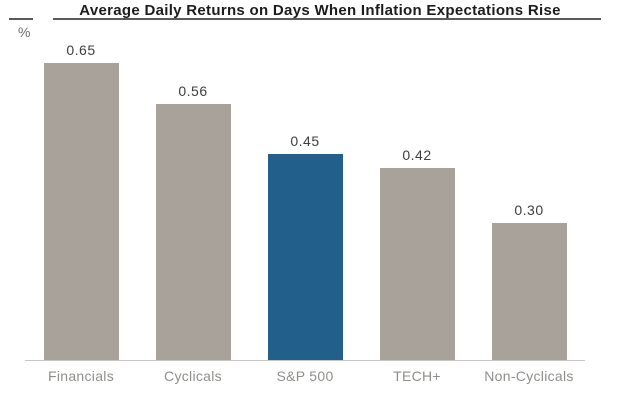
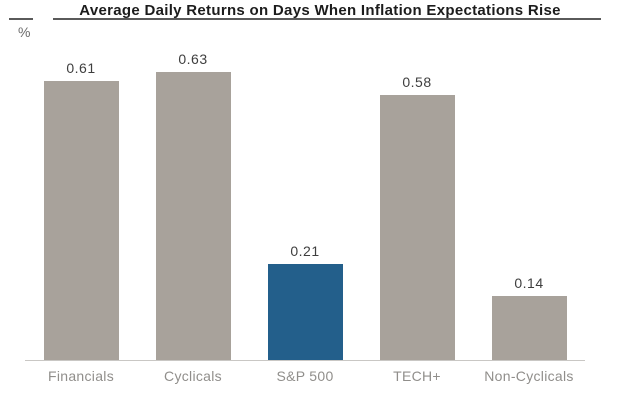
Financials: 0.65 -> 0.61
Cyclicals: 0.56 -> 0.63
S&P 500: 0.45 -> 0.21
TECH+: 0.42 -> 0.58
Non-Cyclicals: 0.30 -> 0.14
